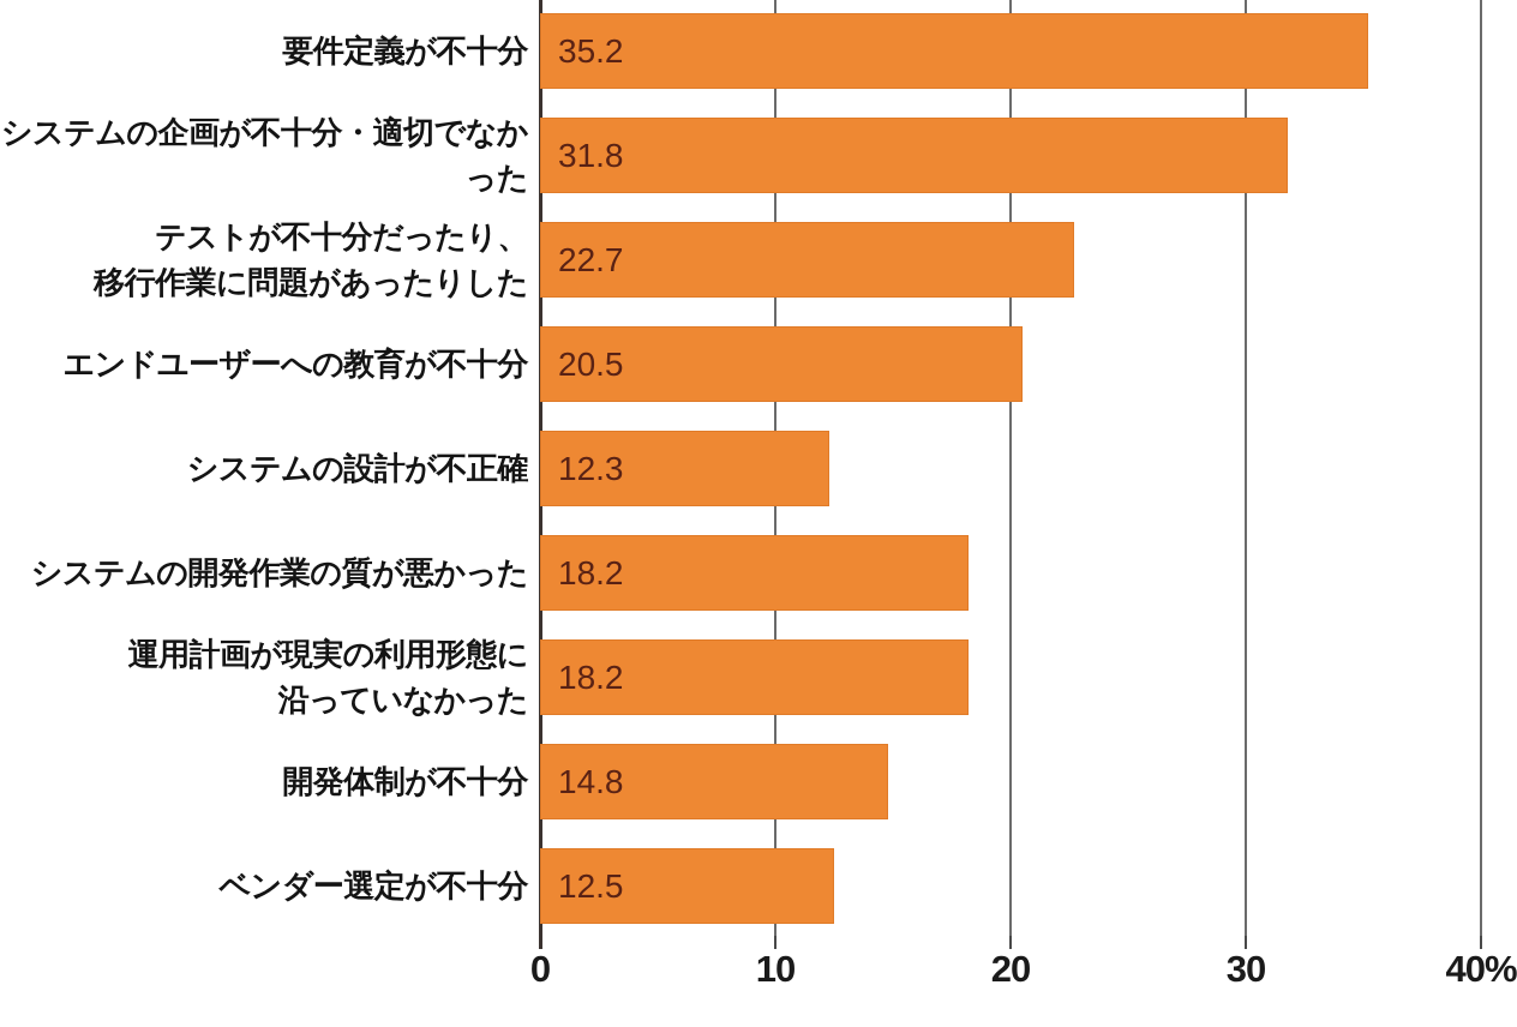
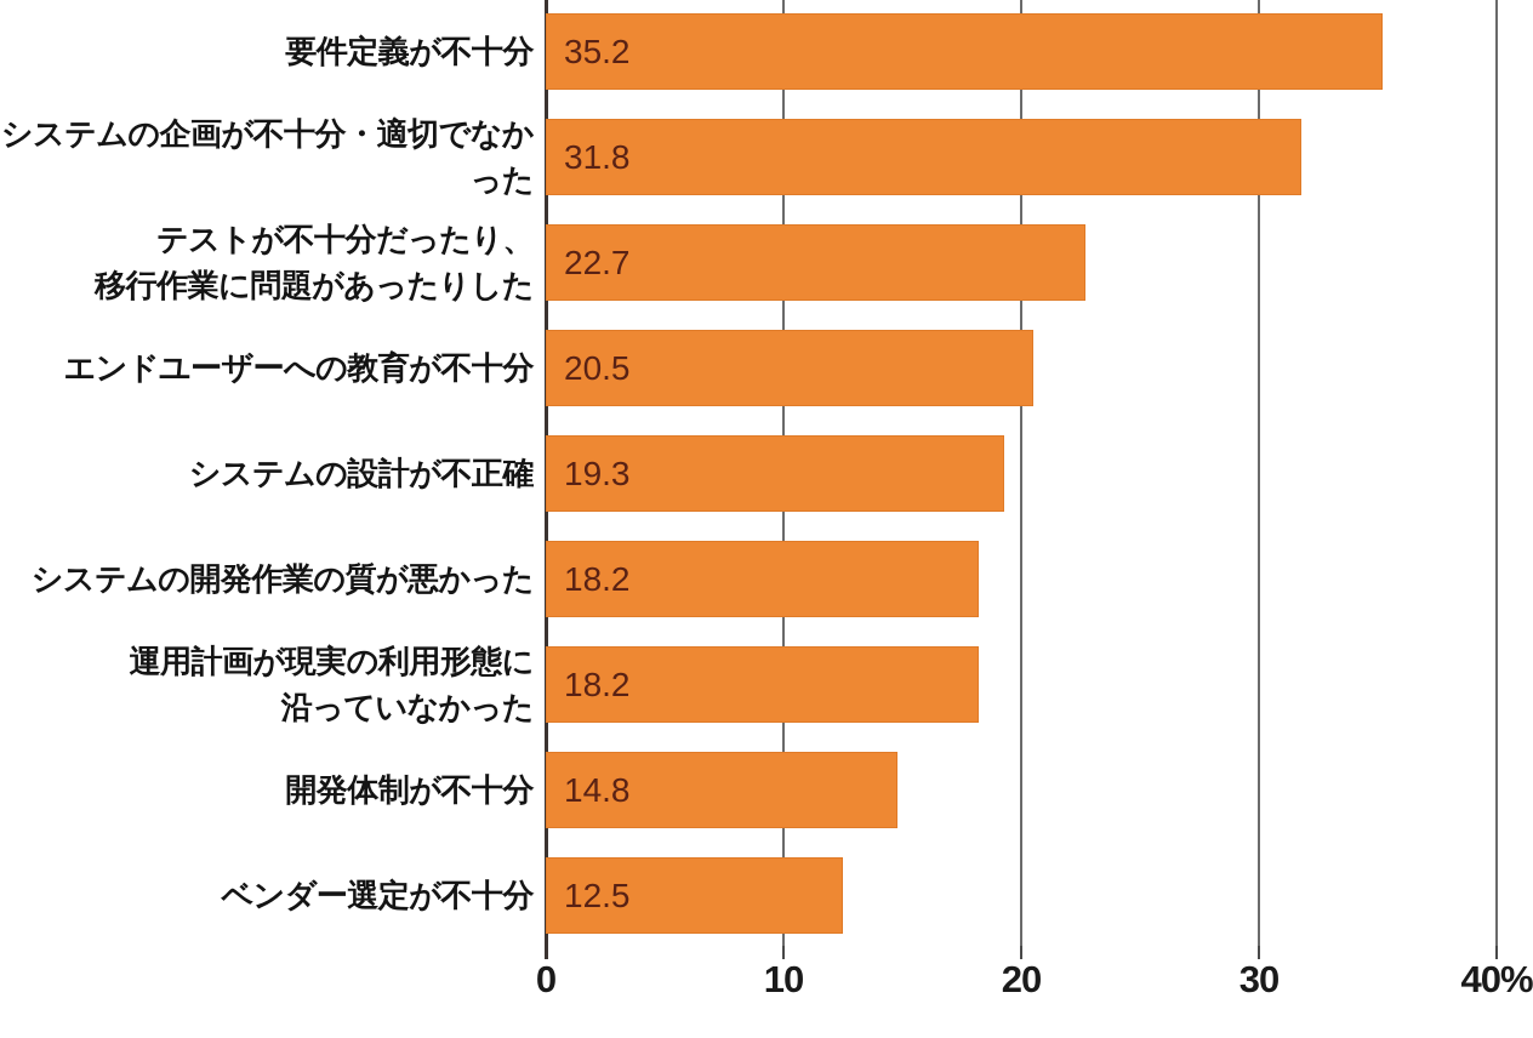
システムの設計が不正確: 12.3 -> 19.3
